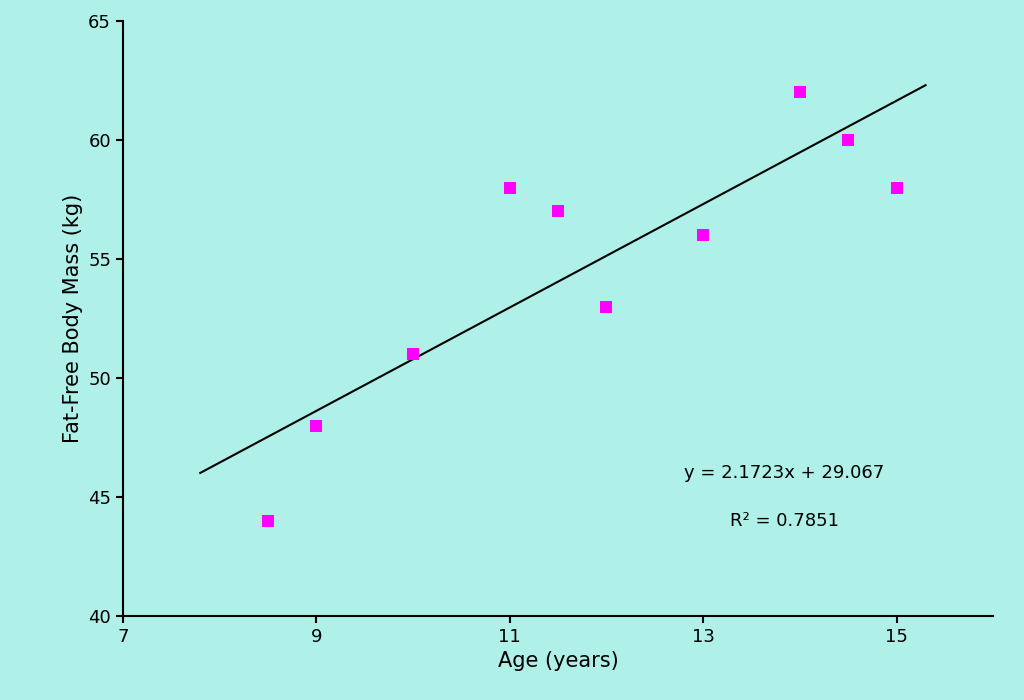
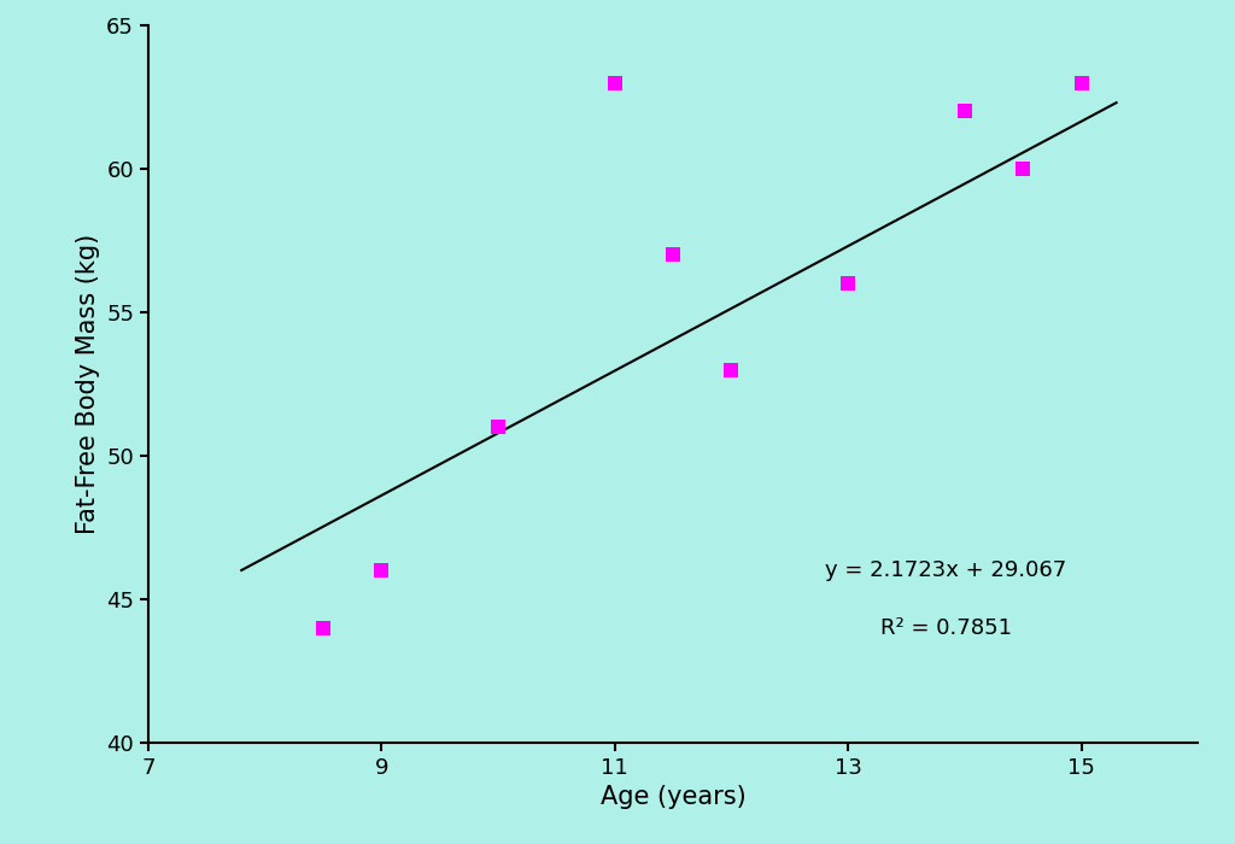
9: 48 -> 46
11: 58 -> 63
15: 58 -> 63
